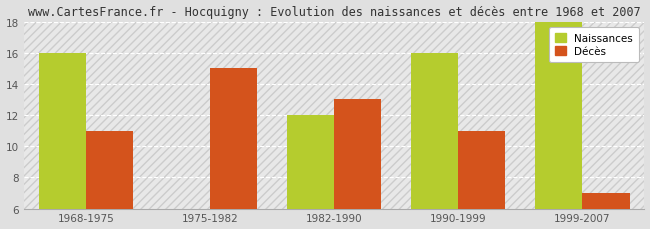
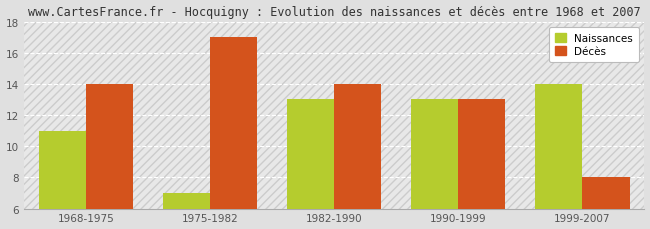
Naissances/1968-1975: 16 -> 11
Décès/1968-1975: 11 -> 14
Naissances/1975-1982: 6 -> 7
Décès/1975-1982: 15 -> 17
Naissances/1982-1990: 12 -> 13
Décès/1982-1990: 13 -> 14
Naissances/1990-1999: 16 -> 13
Décès/1990-1999: 11 -> 13
Naissances/1999-2007: 18 -> 14
Décès/1999-2007: 7 -> 8
